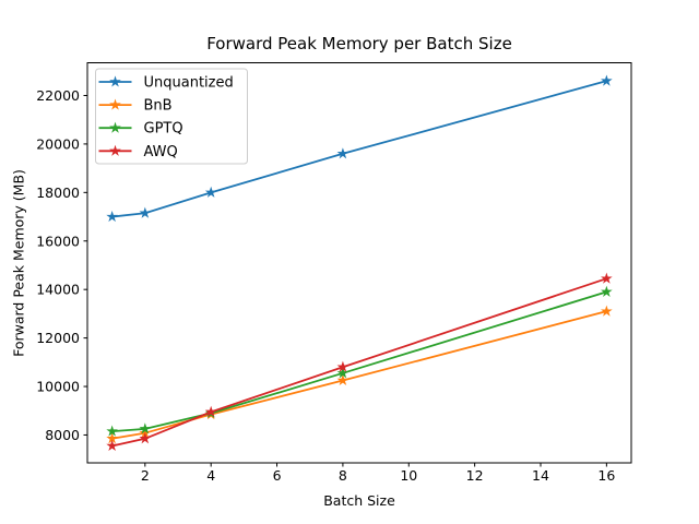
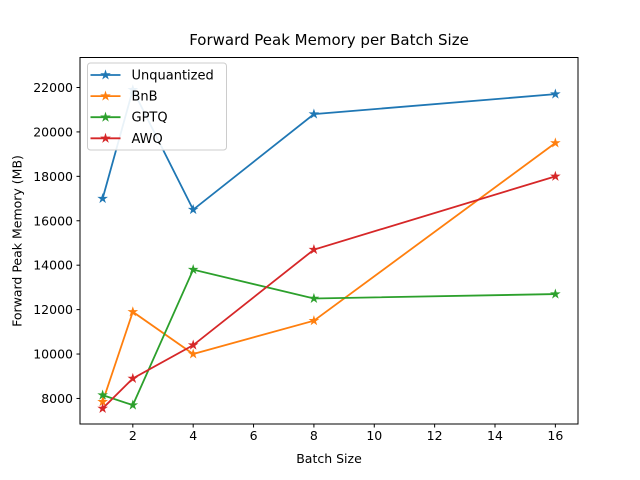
Unquantized/2: 17200 -> 21900
BnB/2: 8100 -> 11900
GPTQ/2: 8200 -> 7700
AWQ/2: 7800 -> 8900
Unquantized/4: 18000 -> 16500
BnB/4: 8800 -> 10000
GPTQ/4: 8900 -> 13800
AWQ/4: 9000 -> 10400
Unquantized/8: 19600 -> 20800
BnB/8: 10200 -> 11500
GPTQ/8: 10600 -> 12500
AWQ/8: 10800 -> 14700
Unquantized/16: 22600 -> 21700
BnB/16: 13100 -> 19500
GPTQ/16: 13900 -> 12700
AWQ/16: 14400 -> 18000
